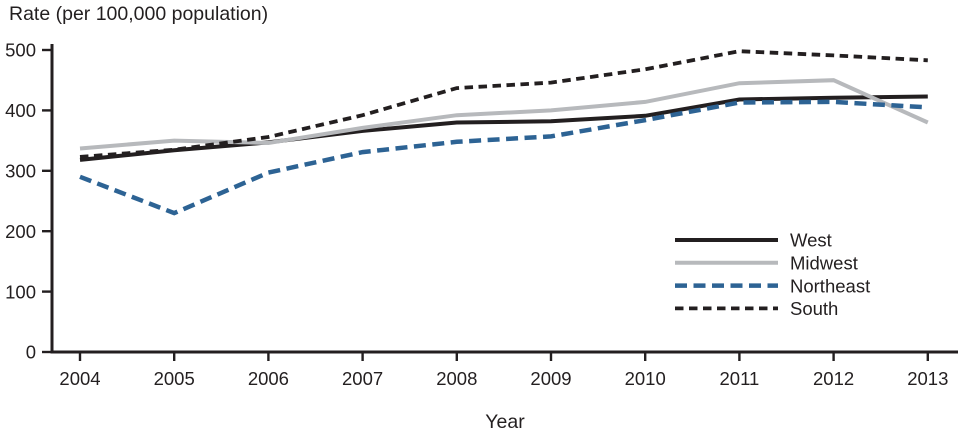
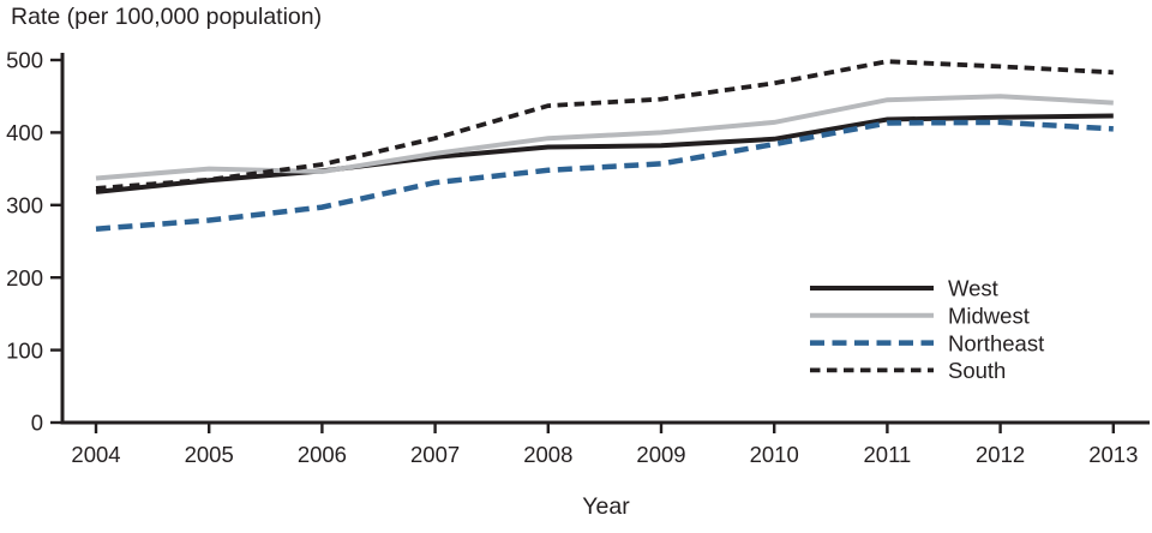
Northeast/2004: 290 -> 270
Northeast/2005: 230 -> 280
Midwest/2013: 380 -> 440
